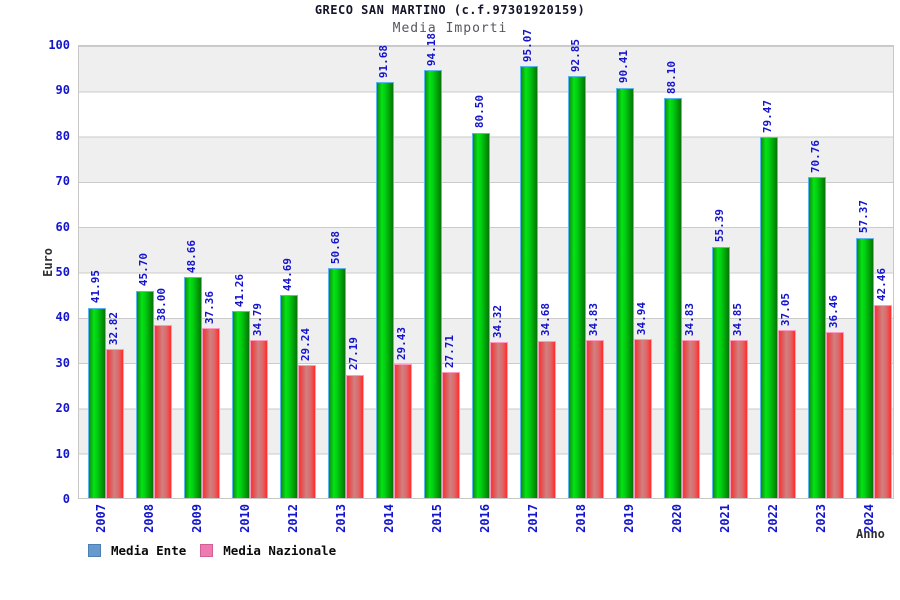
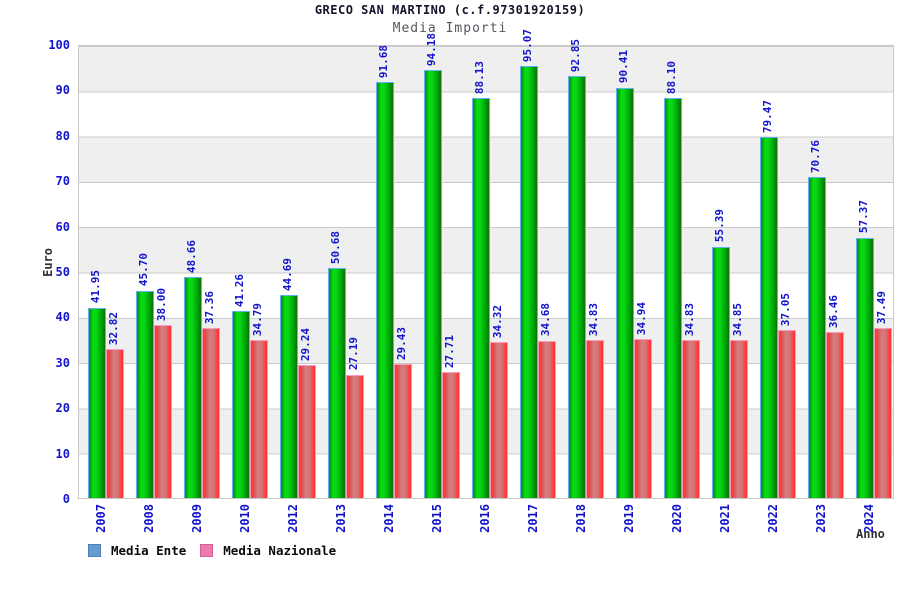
Media Ente/2016: 80.50 -> 88.13
Media Nazionale/2024: 42.46 -> 37.49
